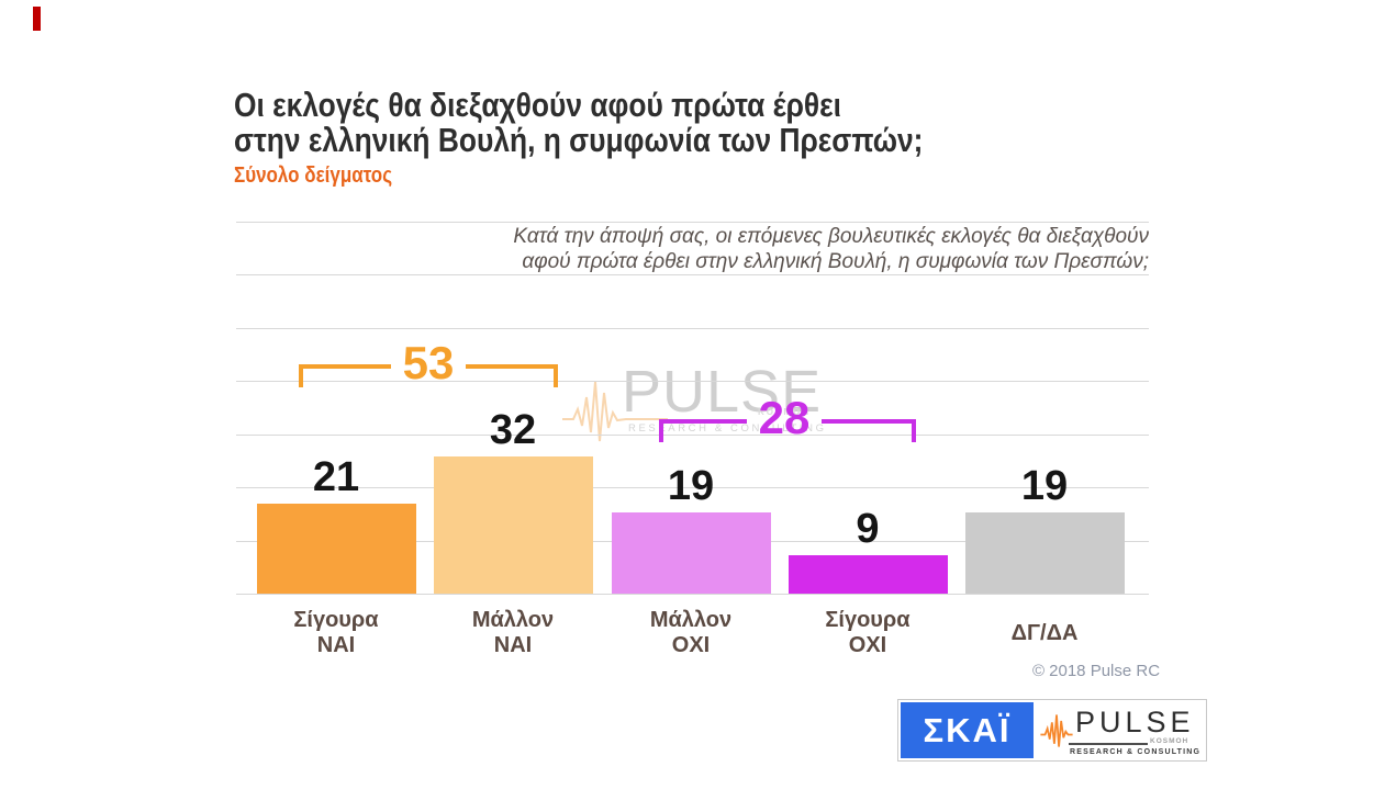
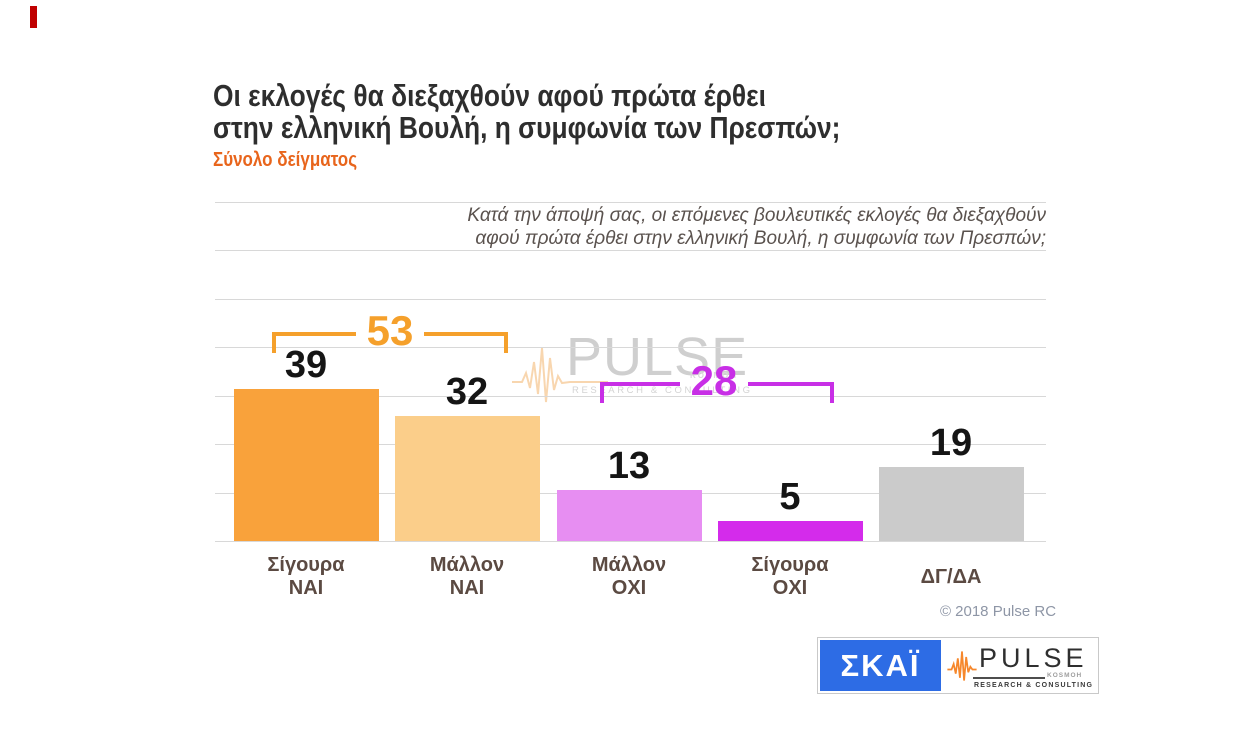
Σίγουρα ΝΑΙ: 21 -> 39
Μάλλον ΟΧΙ: 19 -> 13
Σίγουρα ΟΧΙ: 9 -> 5
